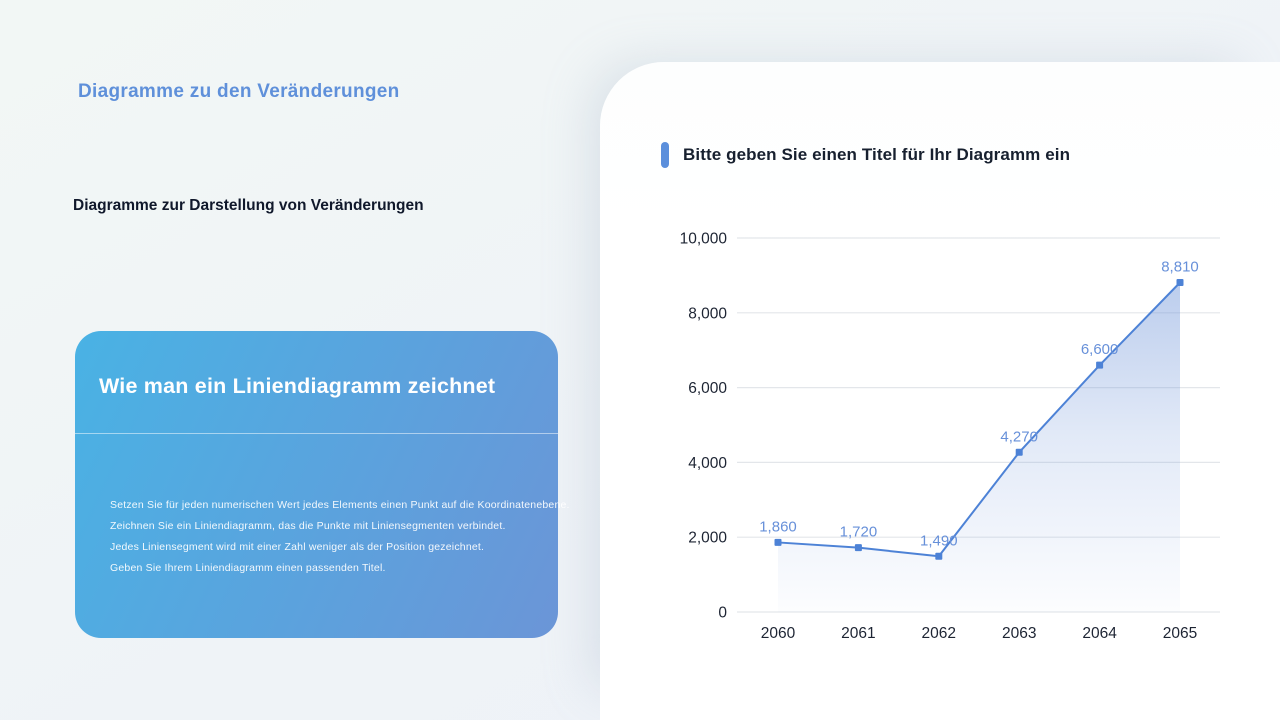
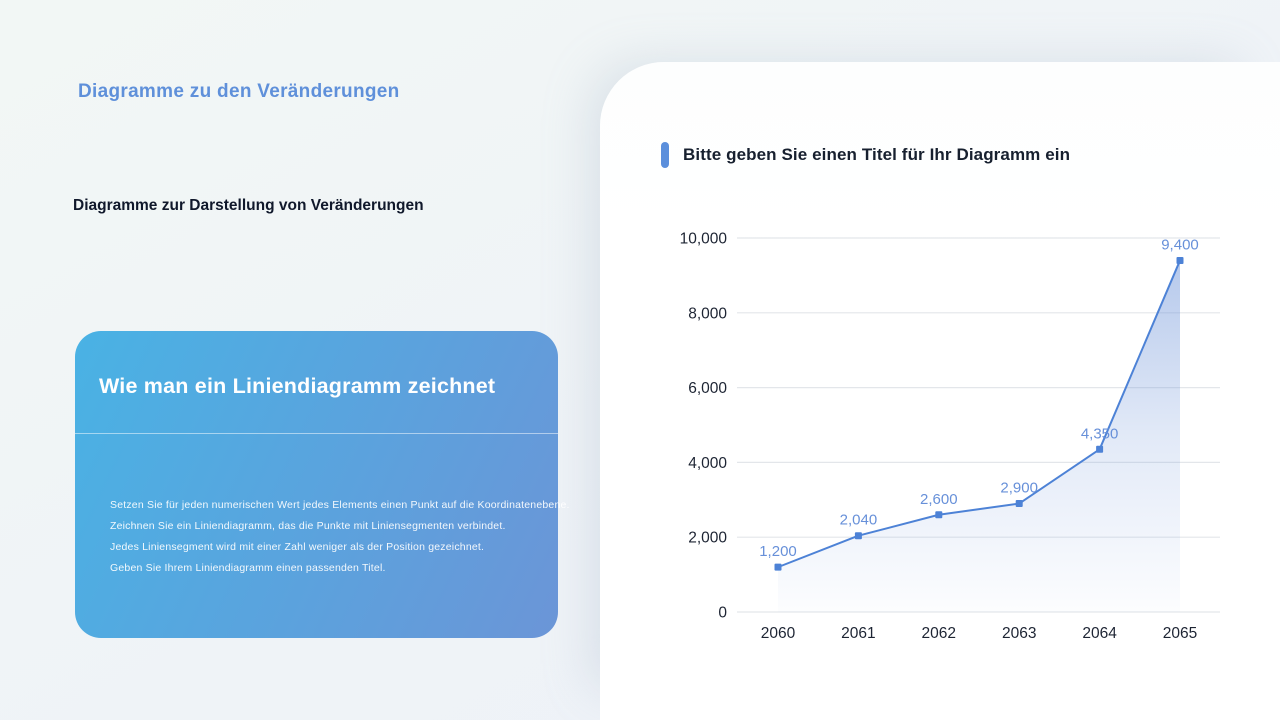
2060: 1,860 -> 1,200
2061: 1,720 -> 2,040
2062: 1,490 -> 2,600
2063: 4,270 -> 2,900
2064: 6,600 -> 4,350
2065: 8,810 -> 9,400
